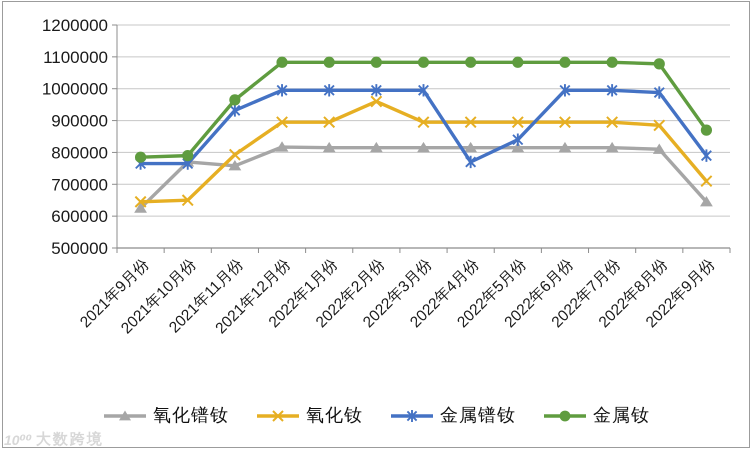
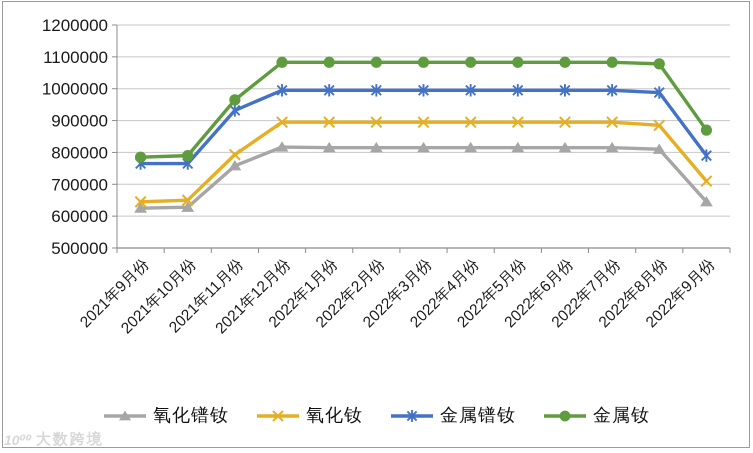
氧化镨钕/2021年10月份: 770000 -> 630000
氧化钕/2022年2月份: 960000 -> 900000
金属镨钕/2022年4月份: 770000 -> 1000000
金属镨钕/2022年5月份: 840000 -> 1000000
